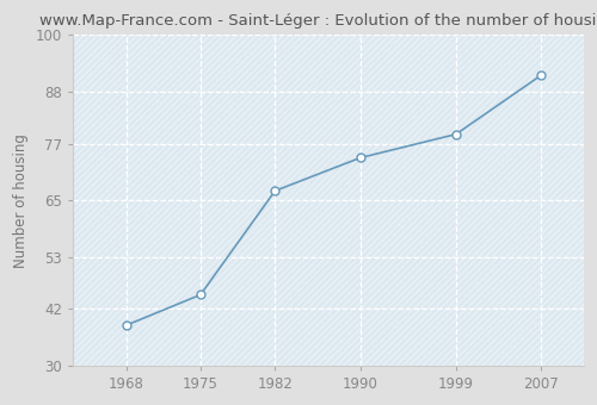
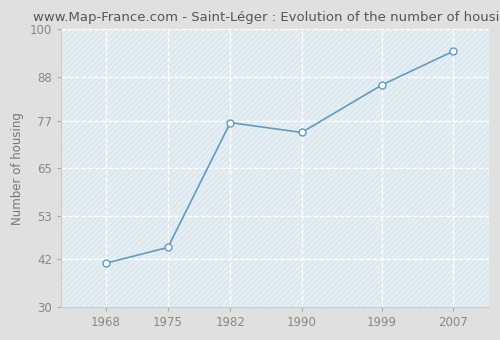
1968: 38.5 -> 41.0
1982: 67.0 -> 76.5
1999: 79.0 -> 86.0
2007: 91.5 -> 94.5
